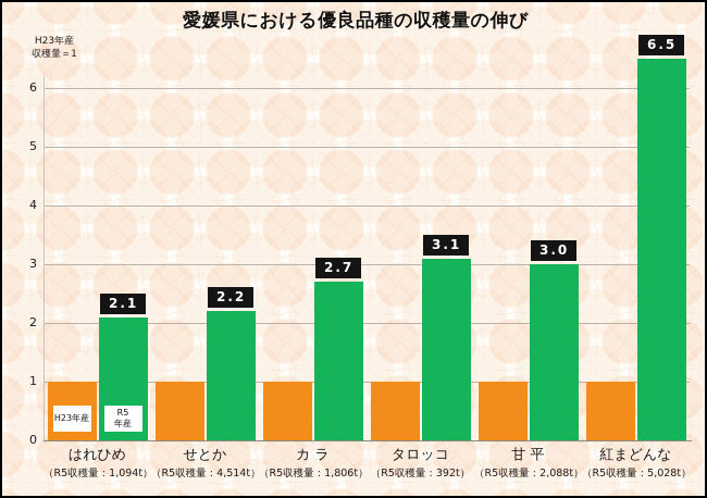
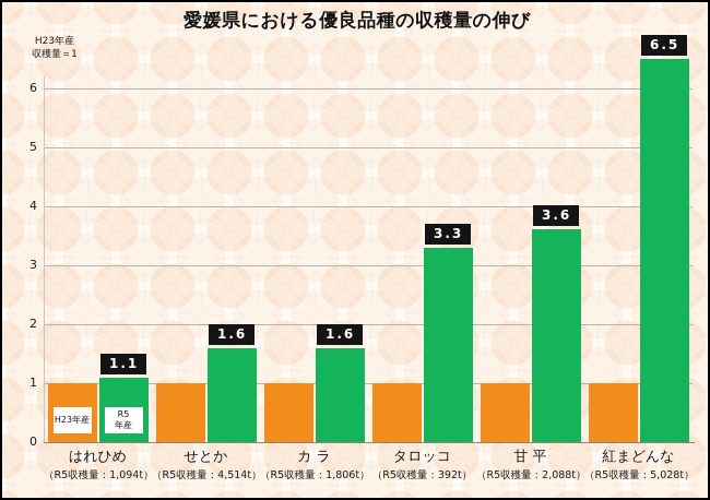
R5年産/はれひめ: 2.1 -> 1.1
R5年産/せとか: 2.2 -> 1.6
R5年産/カ ラ: 2.7 -> 1.6
R5年産/タロッコ: 3.1 -> 3.3
R5年産/甘 平: 3.0 -> 3.6
